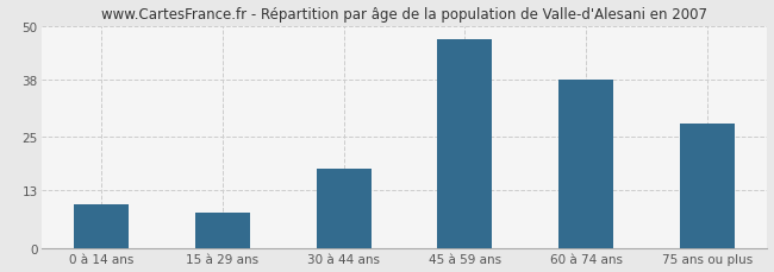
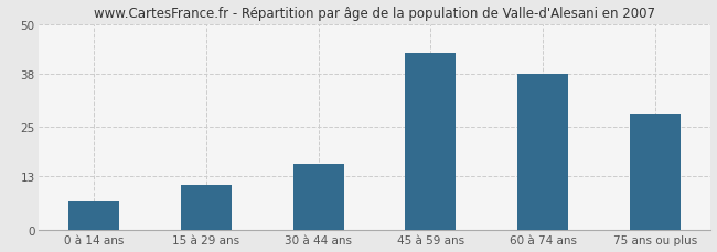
0 à 14 ans: 10 -> 7
15 à 29 ans: 8 -> 11
30 à 44 ans: 18 -> 16
45 à 59 ans: 47 -> 43
